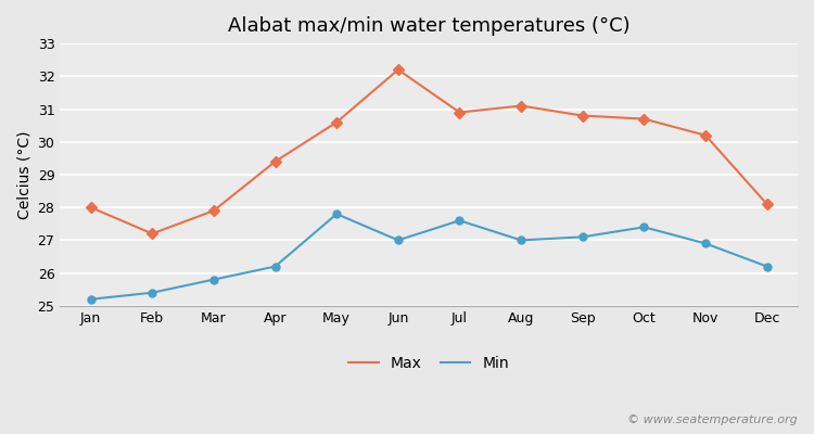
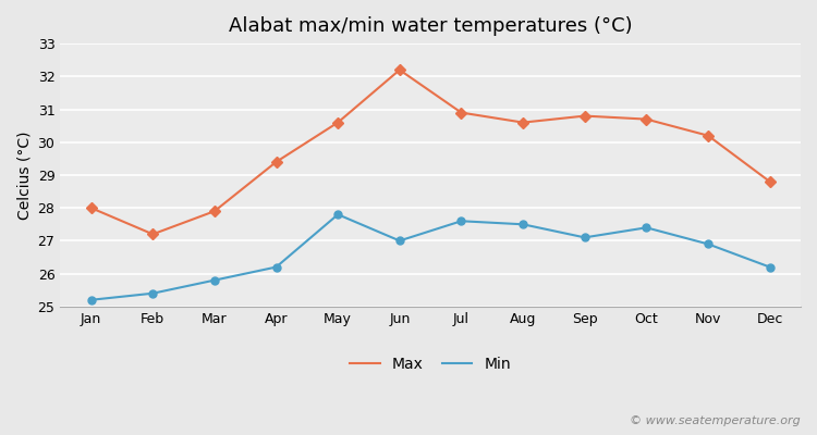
Max/Aug: 31.1 -> 30.6
Min/Aug: 27.0 -> 27.5
Max/Dec: 28.1 -> 28.8
